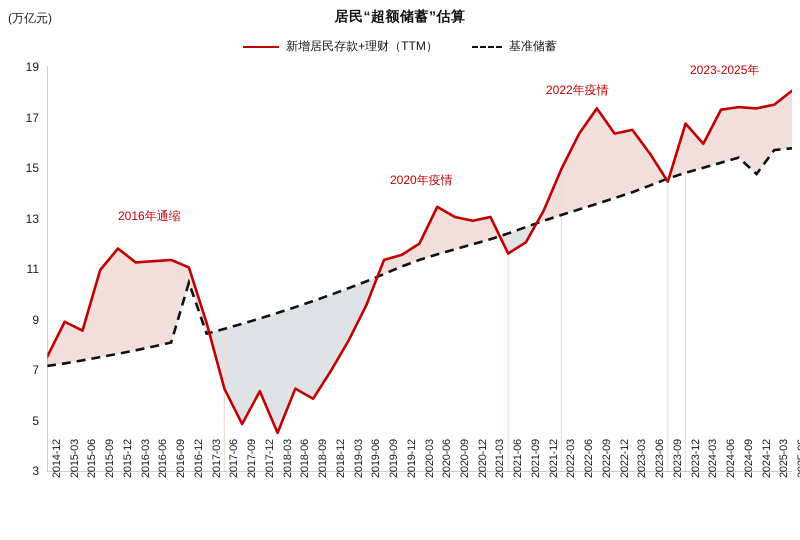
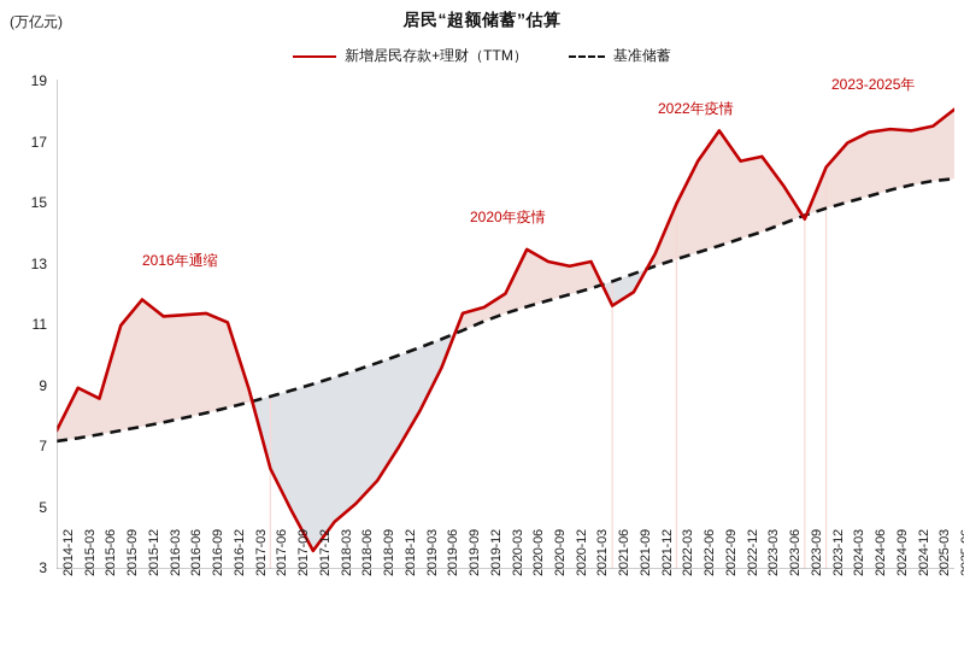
基准储蓄/2016-12: 10.5 -> 8.3
新增居民存款+理财（TTM）/2017-12: 6.2 -> 3.6
新增居民存款+理财（TTM）/2018-06: 6.3 -> 5.2
新增居民存款+理财（TTM）/2023-12: 16.8 -> 16.2
新增居民存款+理财（TTM）/2024-03: 16.0 -> 17.0
基准储蓄/2024-12: 14.8 -> 15.6
